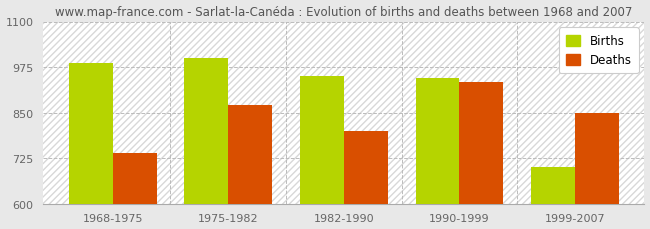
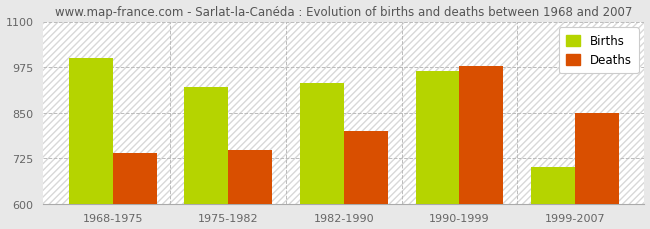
Births/1968-1975: 985 -> 1000
Births/1975-1982: 1000 -> 920
Deaths/1975-1982: 870 -> 748
Births/1982-1990: 950 -> 930
Births/1990-1999: 945 -> 965
Deaths/1990-1999: 935 -> 978
